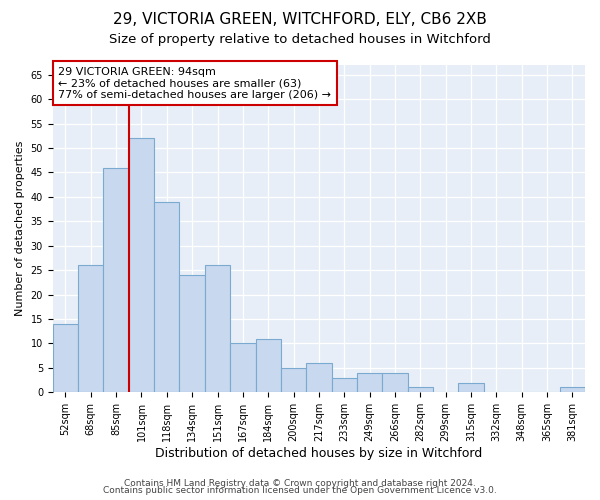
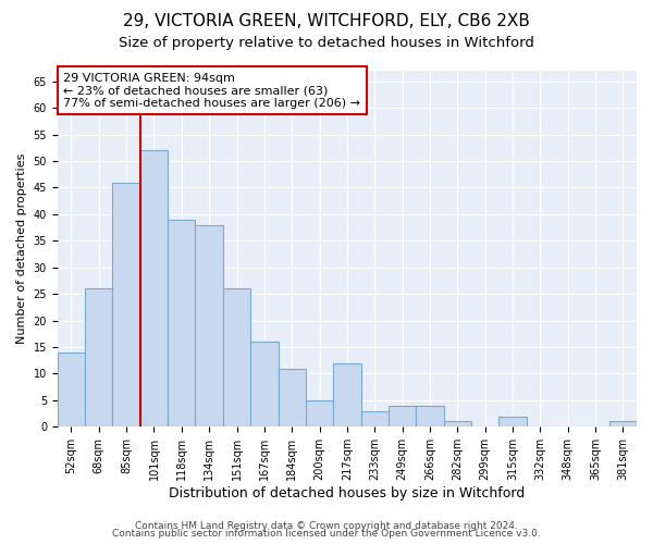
134sqm: 24 -> 38
167sqm: 10 -> 16
217sqm: 6 -> 12
